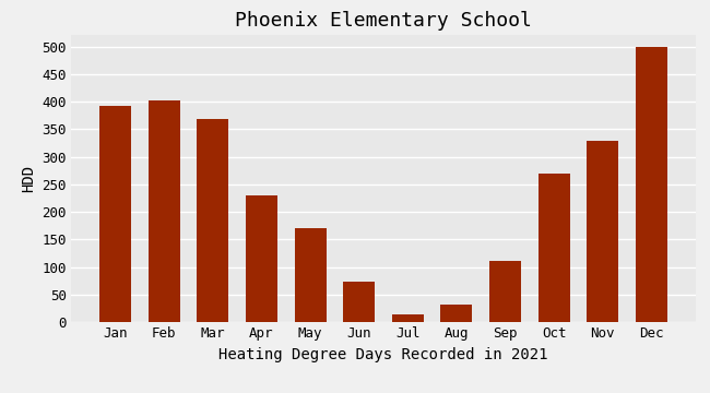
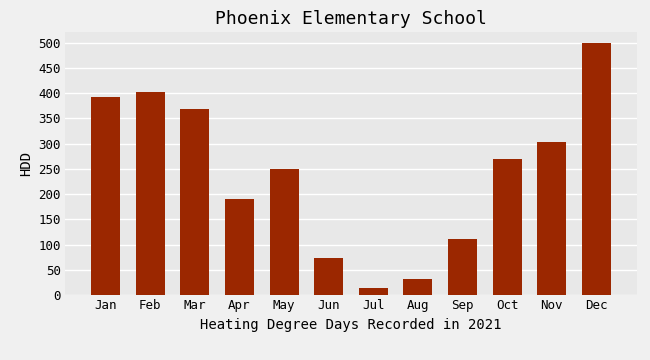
Apr: 230 -> 190
May: 171 -> 250
Nov: 328 -> 304
